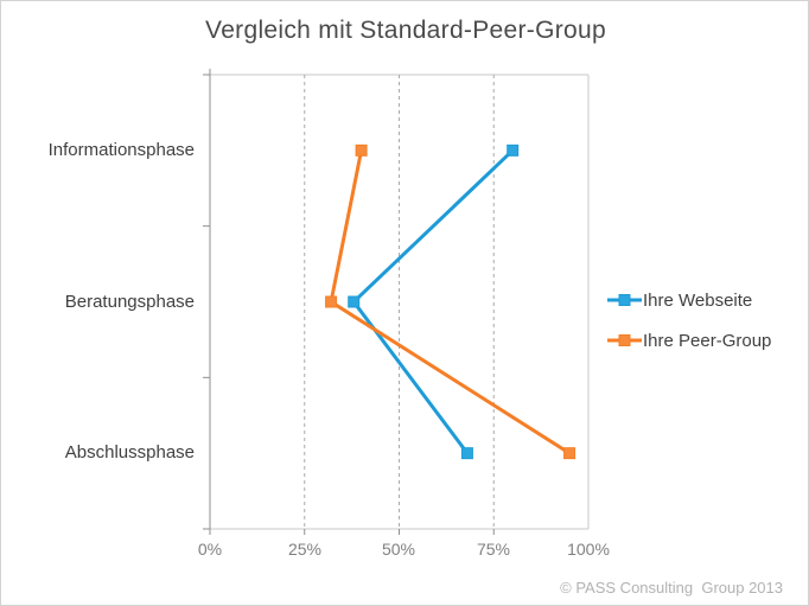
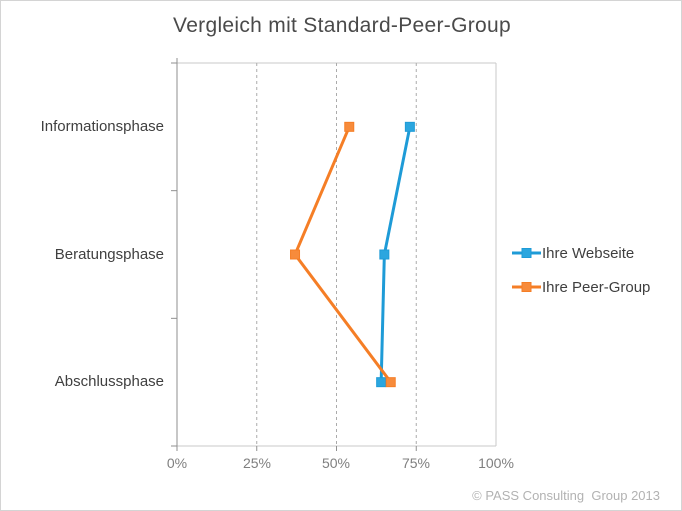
Ihre Webseite/Informationsphase: 80% -> 73%
Ihre Peer-Group/Informationsphase: 40% -> 54%
Ihre Webseite/Beratungsphase: 38% -> 65%
Ihre Peer-Group/Beratungsphase: 32% -> 37%
Ihre Webseite/Abschlussphase: 68% -> 64%
Ihre Peer-Group/Abschlussphase: 95% -> 67%
